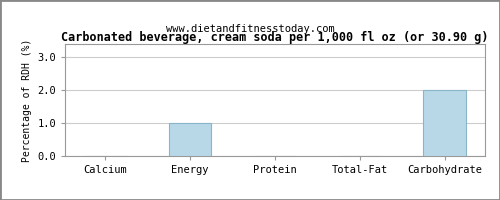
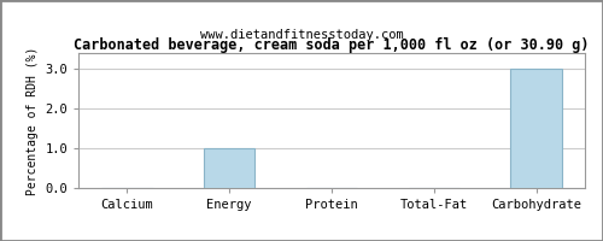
Carbohydrate: 2 -> 3
